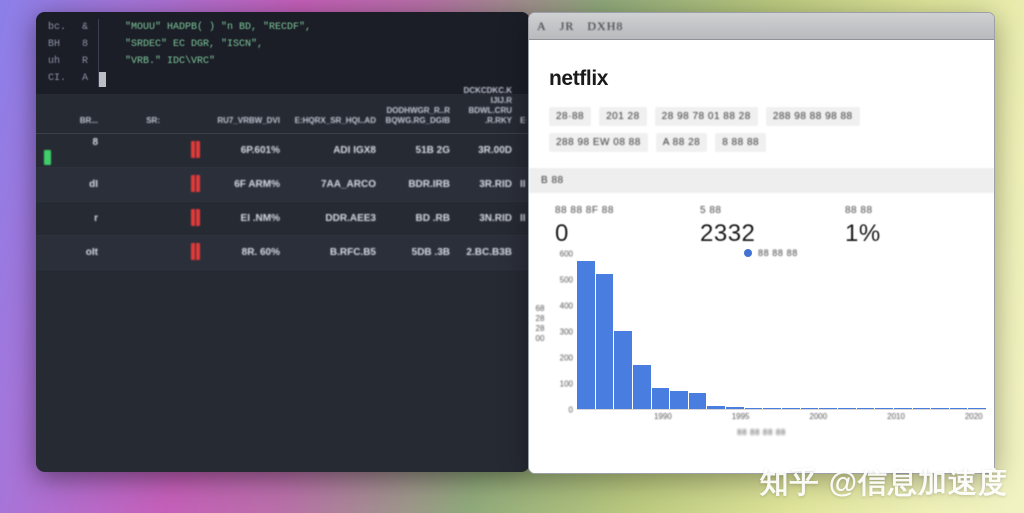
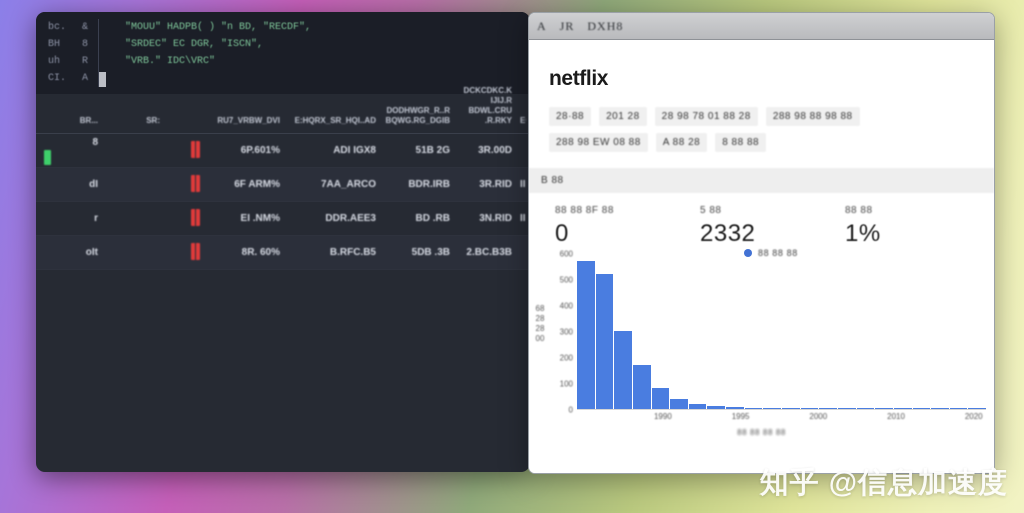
1990: 70 -> 40
1995: 60 -> 20
